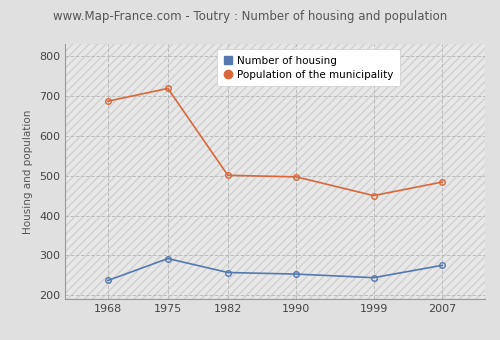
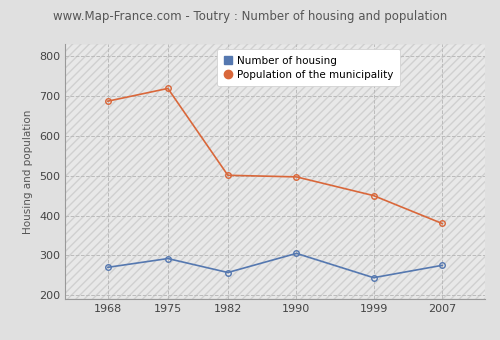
Number of housing/1968: 237 -> 270
Number of housing/1990: 253 -> 305
Population of the municipality/2007: 484 -> 380
